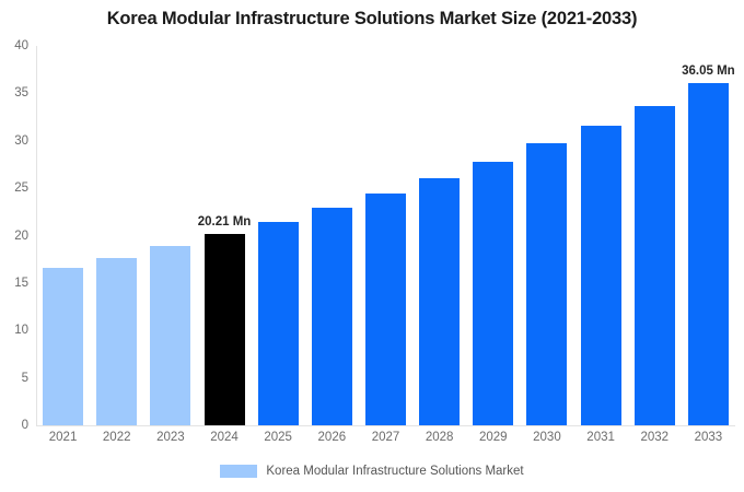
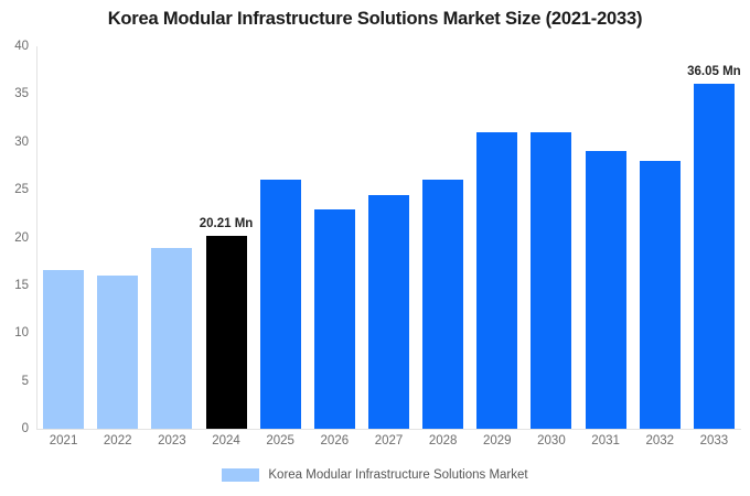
2022: 18 -> 16
2025: 22 -> 26
2029: 28 -> 31
2030: 30 -> 31
2031: 32 -> 29
2032: 34 -> 28
